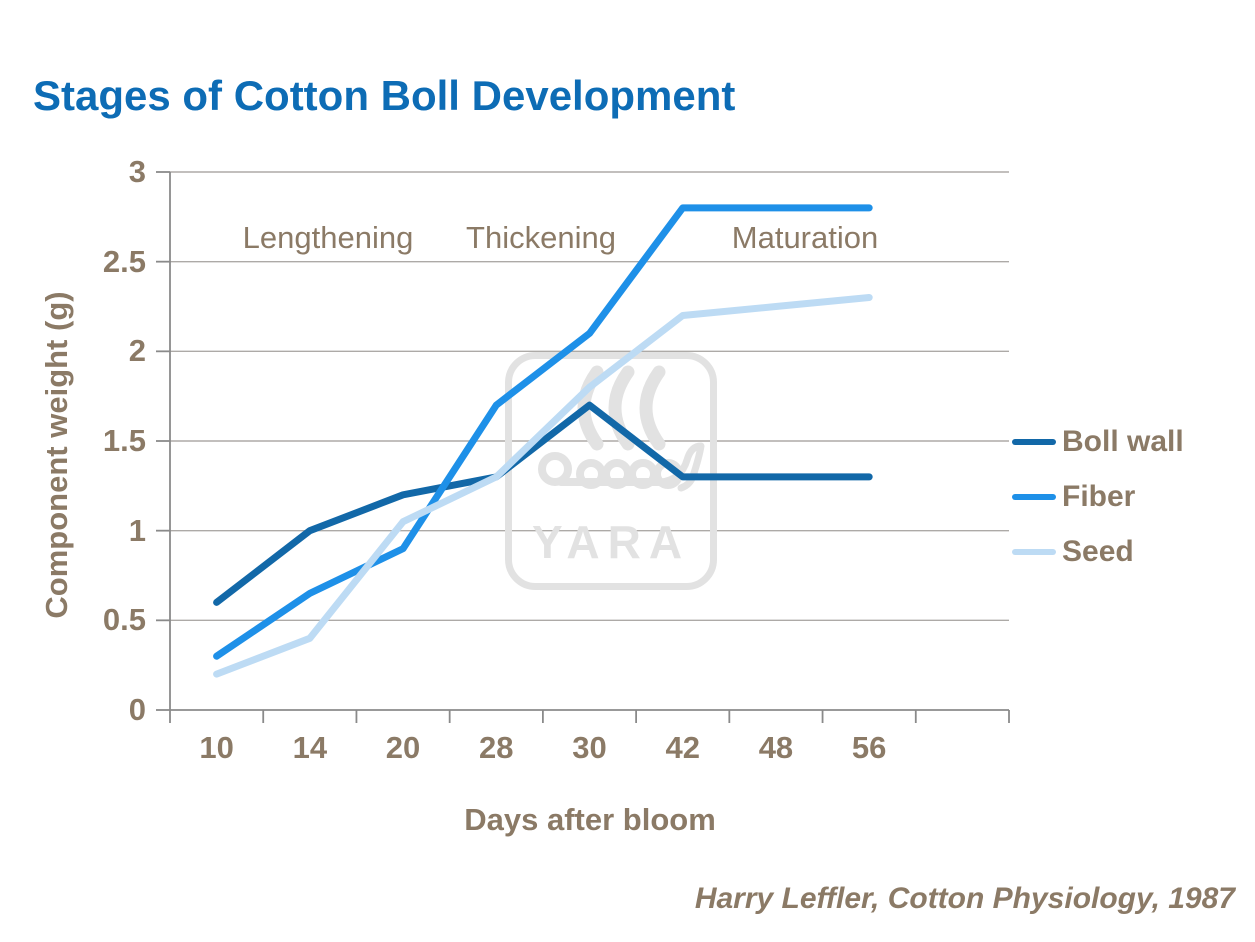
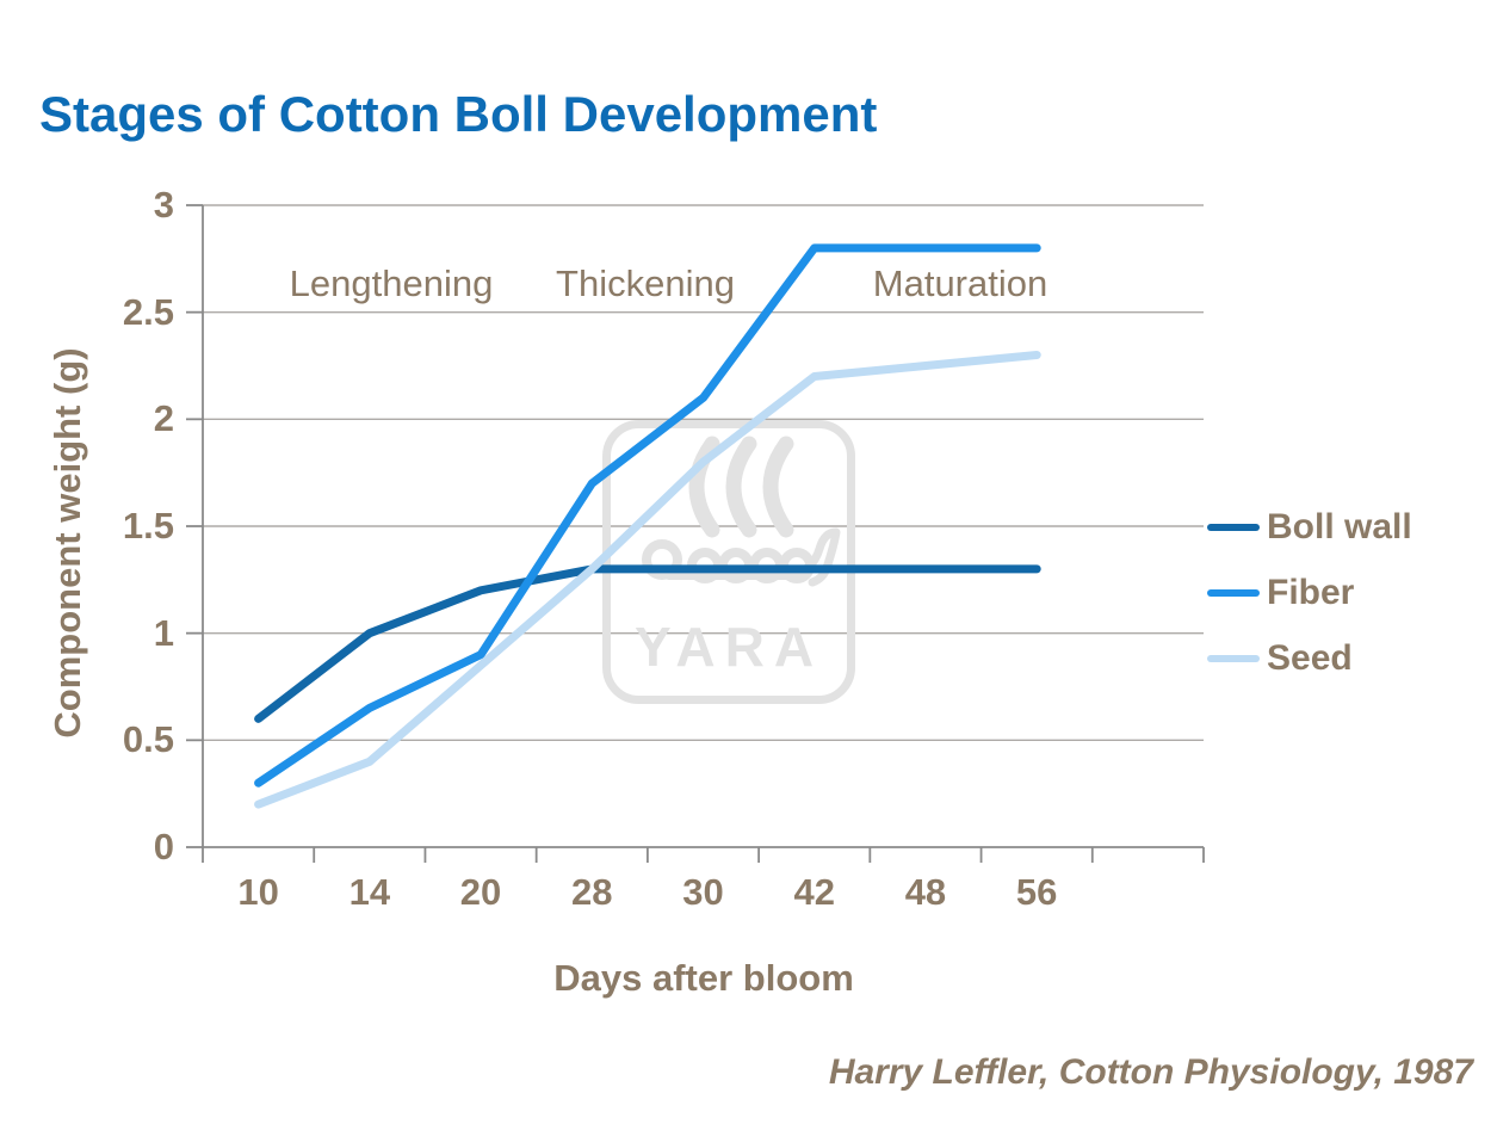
Seed/20: 1.05 -> 0.85
Boll wall/30: 1.7 -> 1.3
